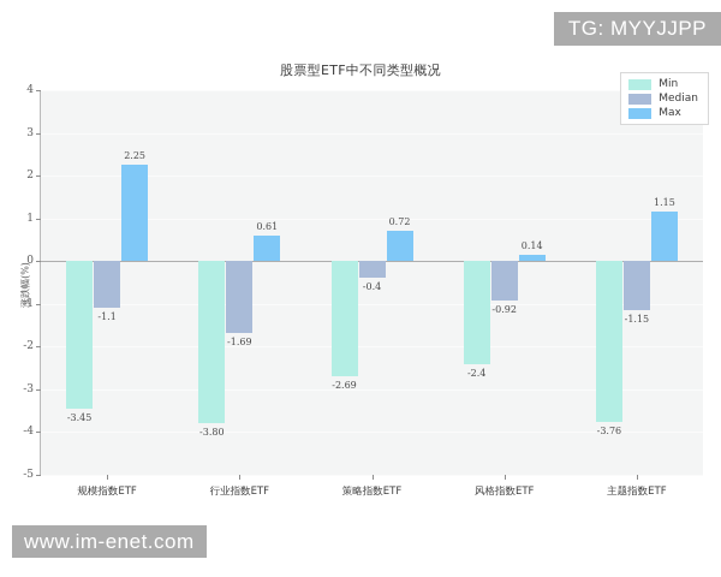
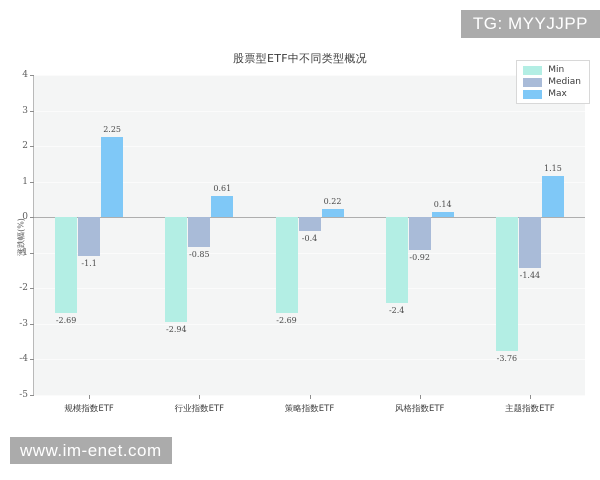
Min/规模指数ETF: -3.45 -> -2.69
Min/行业指数ETF: -3.80 -> -2.94
Median/行业指数ETF: -1.69 -> -0.85
Max/策略指数ETF: 0.72 -> 0.22
Median/主题指数ETF: -1.15 -> -1.44
